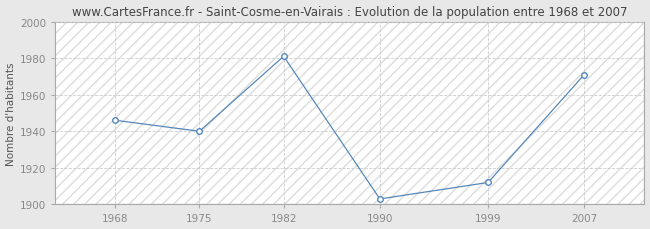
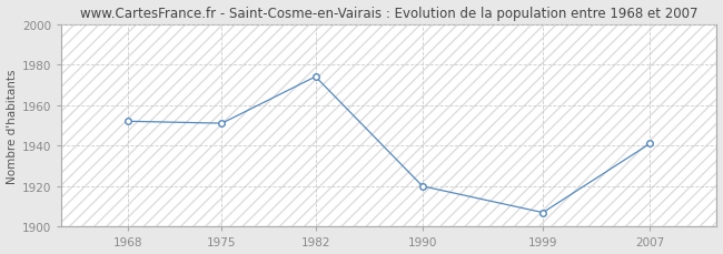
1968: 1946 -> 1952
1975: 1940 -> 1951
1982: 1981 -> 1974
1990: 1903 -> 1920
1999: 1912 -> 1907
2007: 1971 -> 1941
